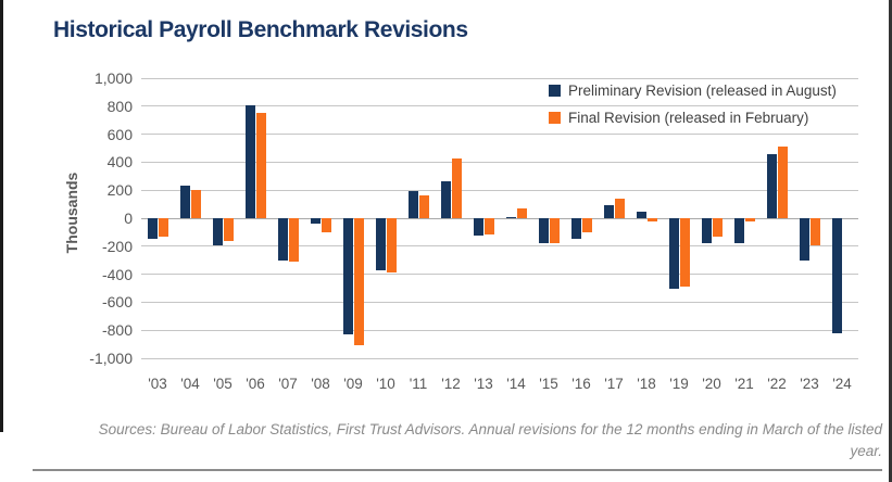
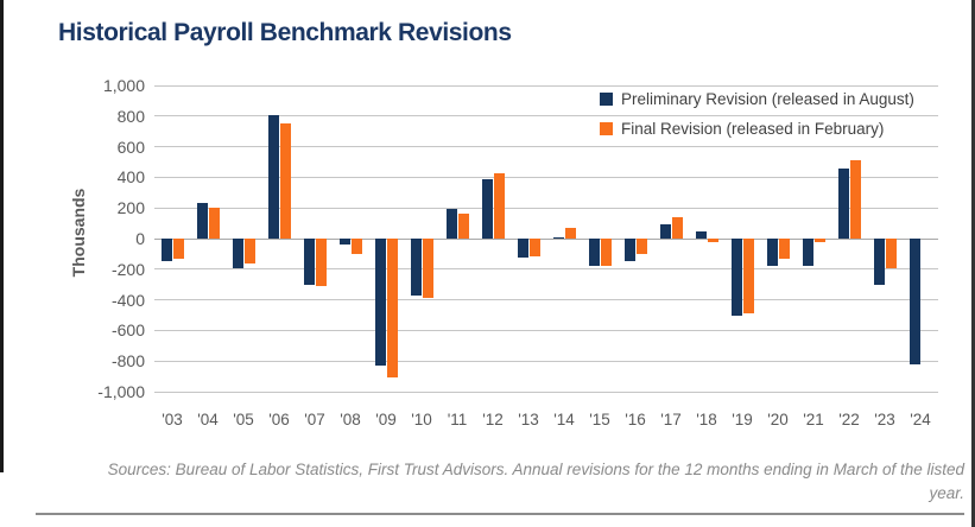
Preliminary Revision (released in August)/'12: 260 -> 380
